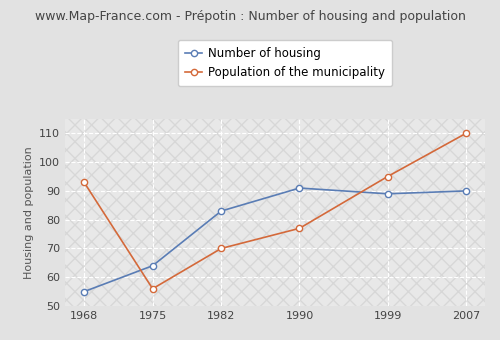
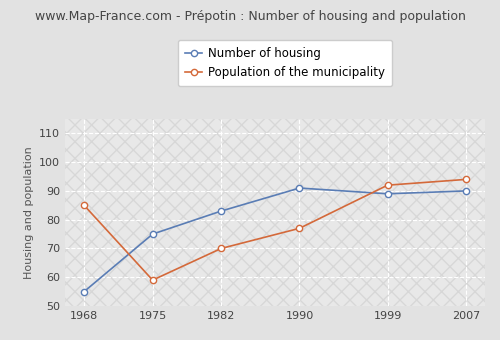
Population of the municipality/1968: 93 -> 85
Number of housing/1975: 64 -> 75
Population of the municipality/1975: 56 -> 59
Population of the municipality/1999: 95 -> 92
Population of the municipality/2007: 110 -> 94
